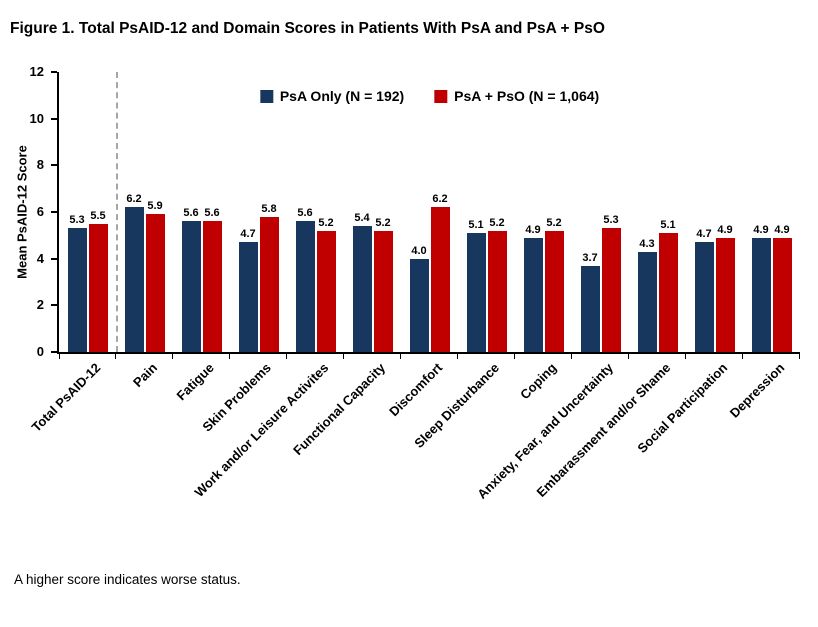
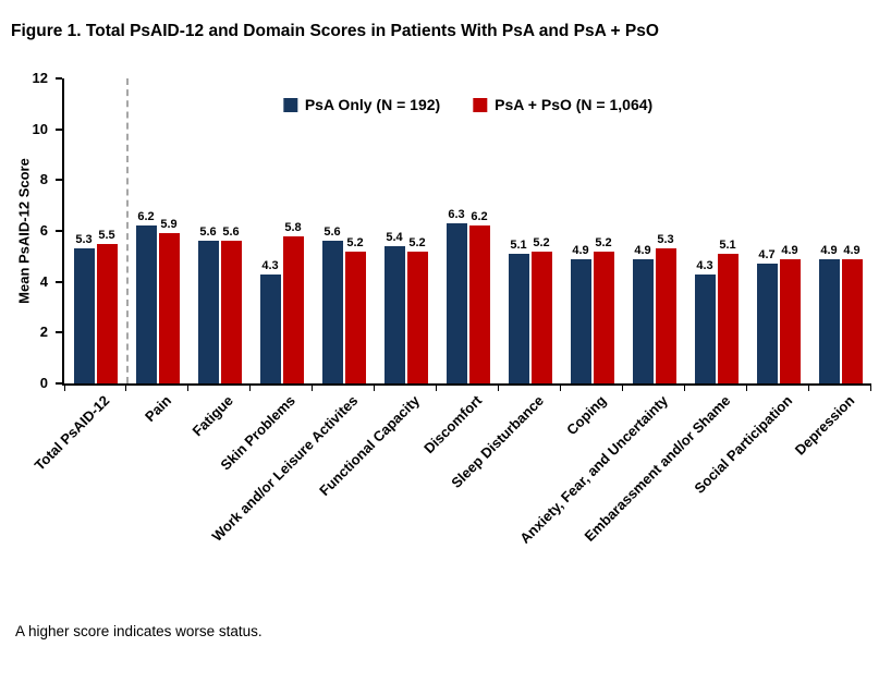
PsA Only (N = 192)/Skin Problems: 4.7 -> 4.3
PsA Only (N = 192)/Discomfort: 4.0 -> 6.3
PsA Only (N = 192)/Anxiety, Fear, and Uncertainty: 3.7 -> 4.9
